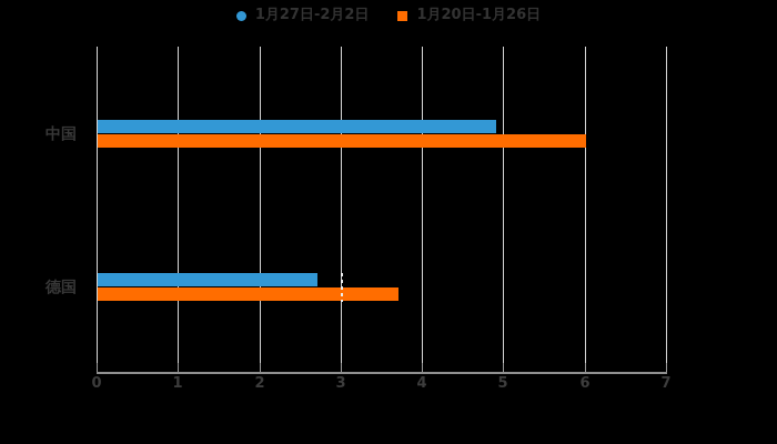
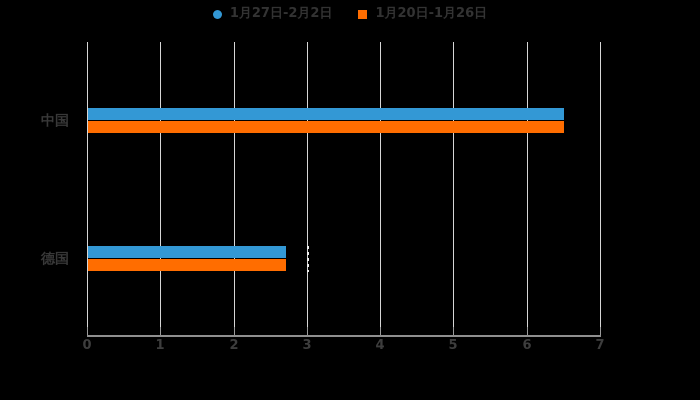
1月27日-2月2日/中国: 4.9 -> 6.5
1月20日-1月26日/中国: 6.0 -> 6.5
1月20日-1月26日/德国: 3.7 -> 2.7
